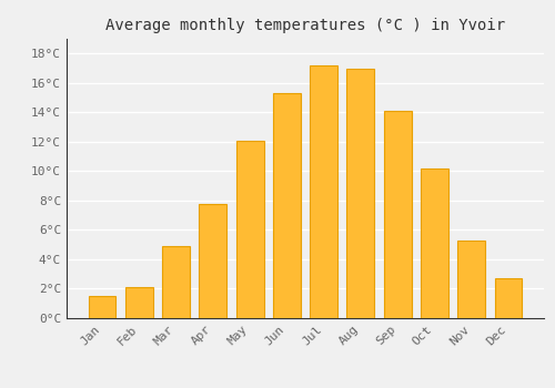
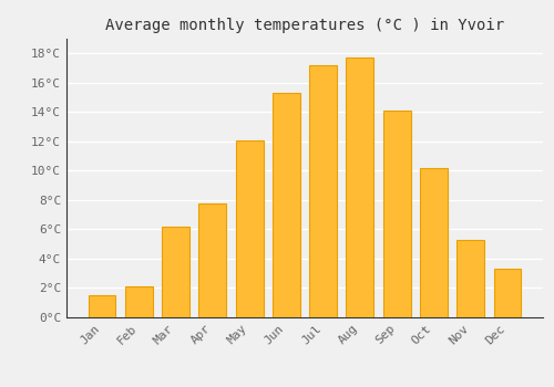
Mar: 4.9°C -> 6.2°C
Aug: 17.0°C -> 17.7°C
Dec: 2.7°C -> 3.3°C
